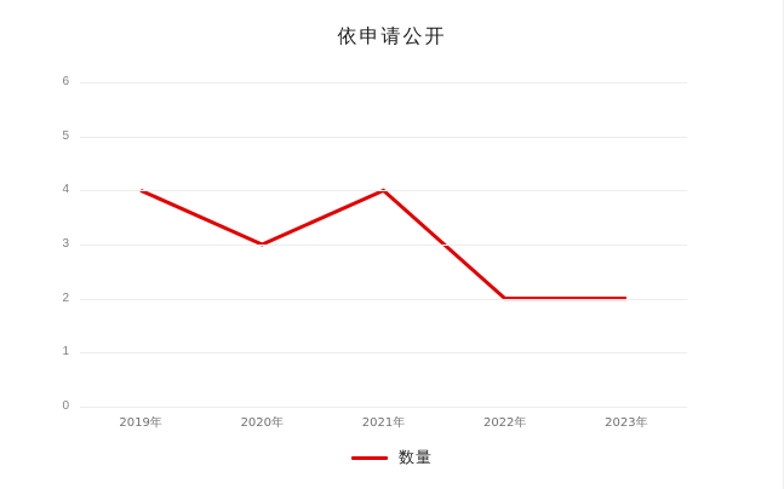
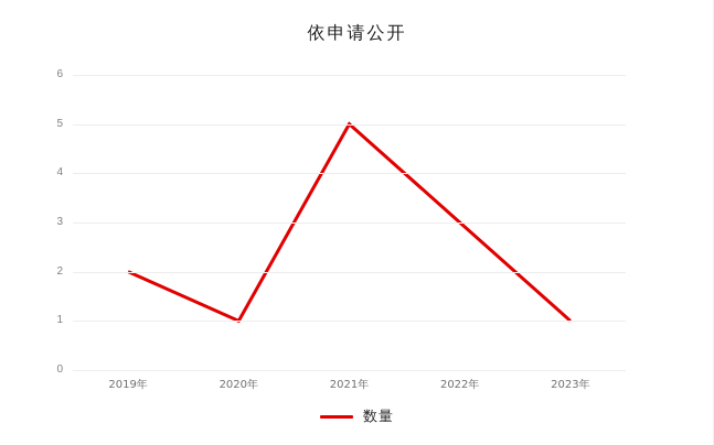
2019年: 4 -> 2
2020年: 3 -> 1
2021年: 4 -> 5
2022年: 2 -> 3
2023年: 2 -> 1
